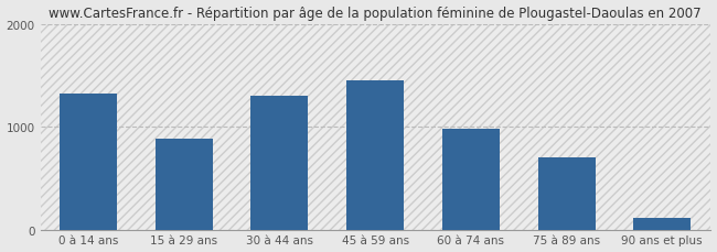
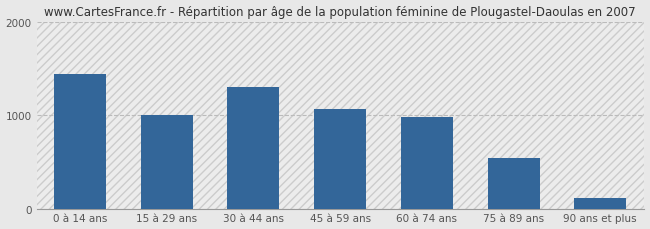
0 à 14 ans: 1320 -> 1440
15 à 29 ans: 880 -> 1000
45 à 59 ans: 1450 -> 1060
75 à 89 ans: 700 -> 540
